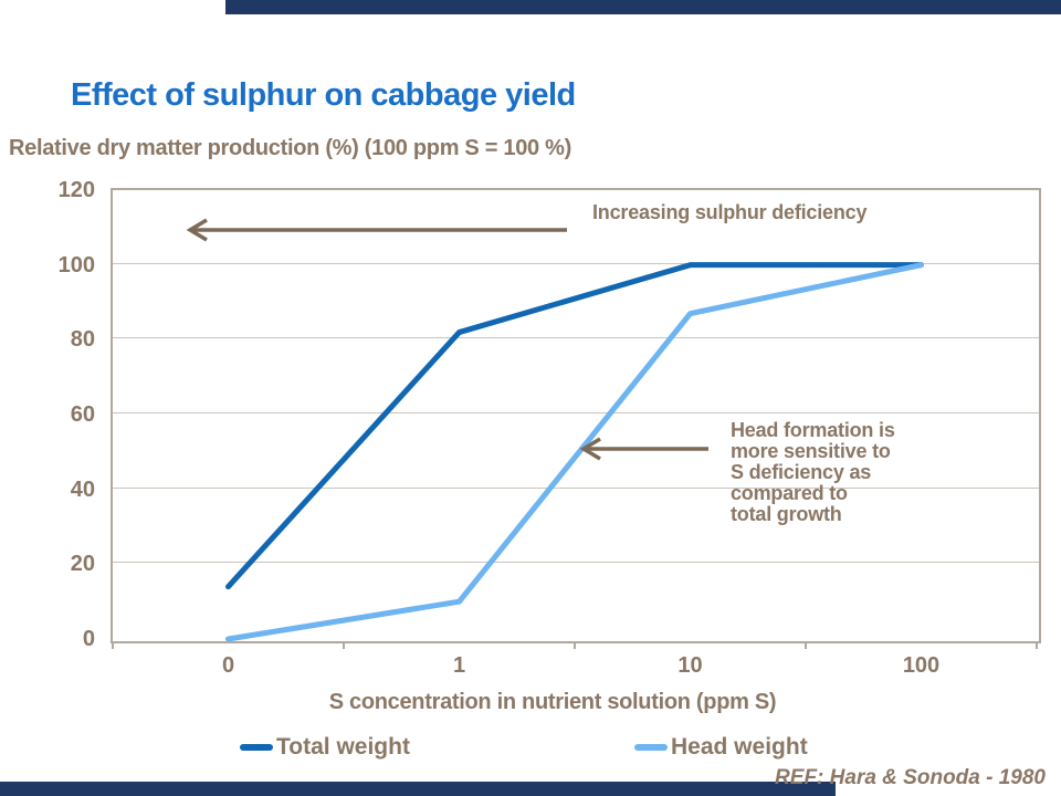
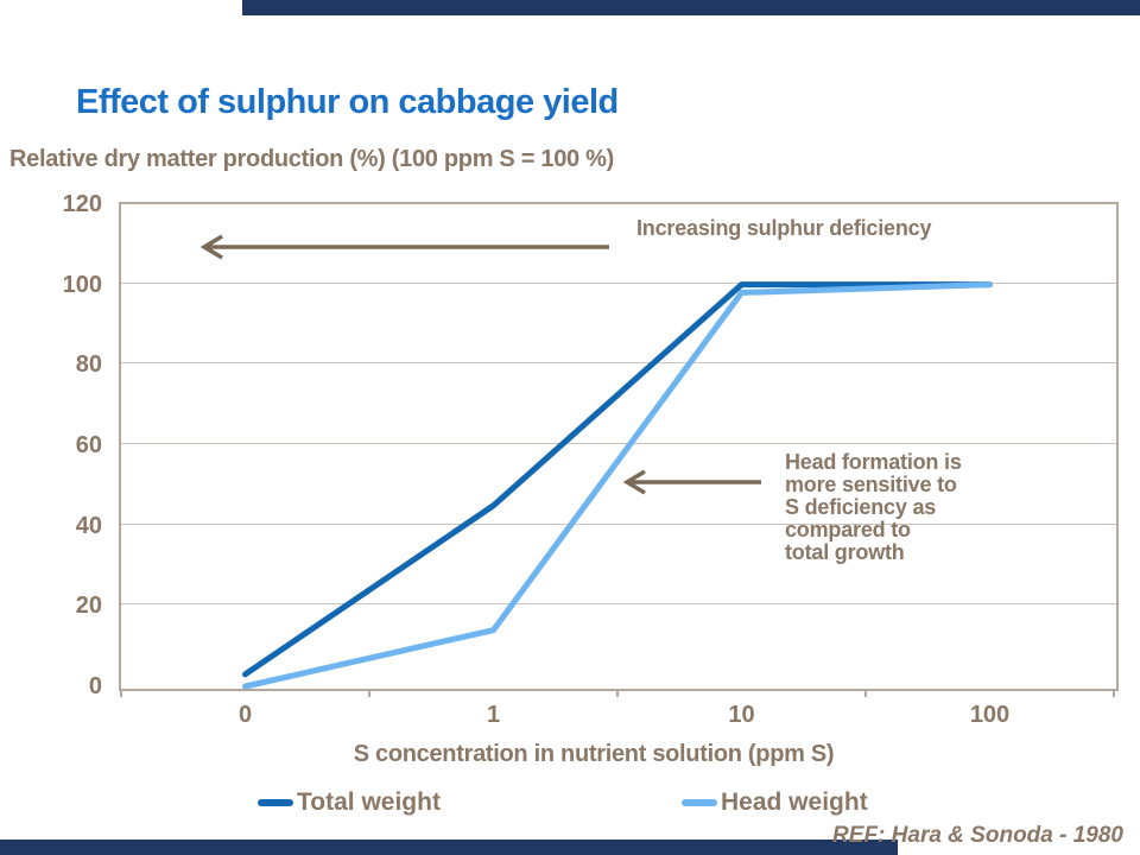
Total weight/0: 14 -> 3
Total weight/1: 82 -> 45
Head weight/1: 10 -> 14
Head weight/10: 87 -> 98
